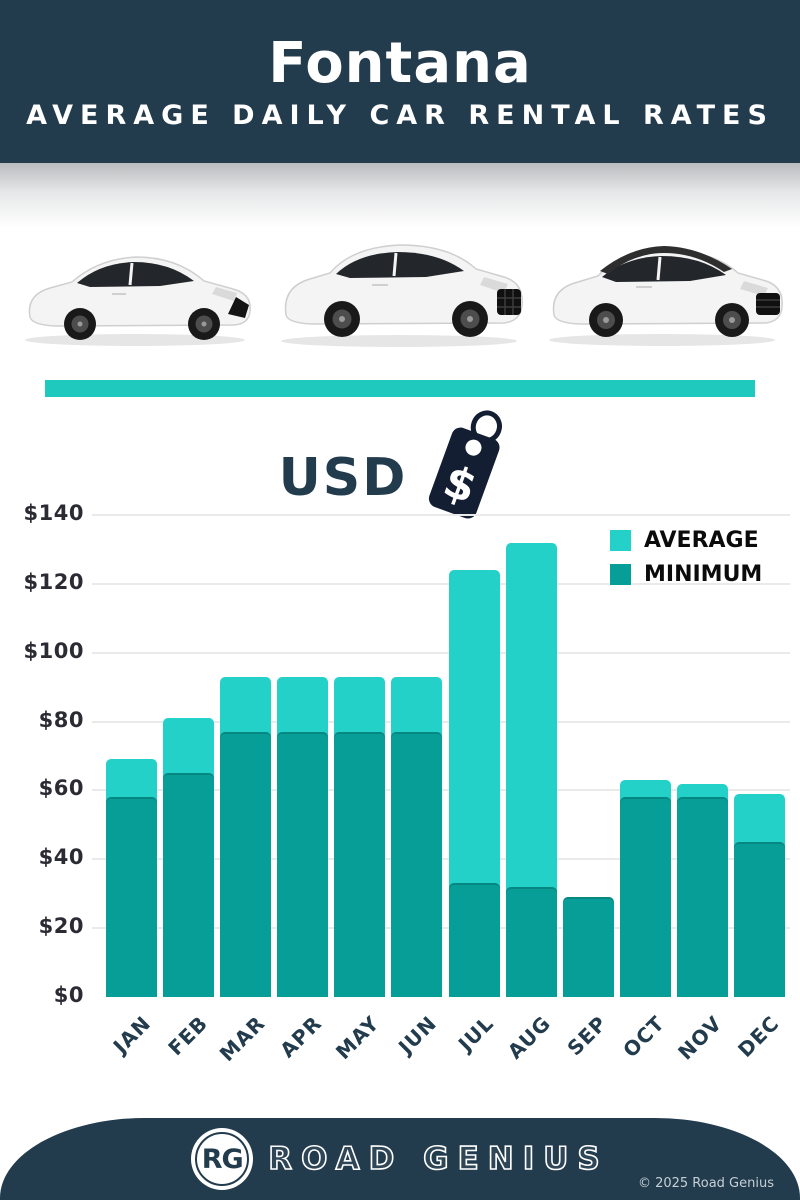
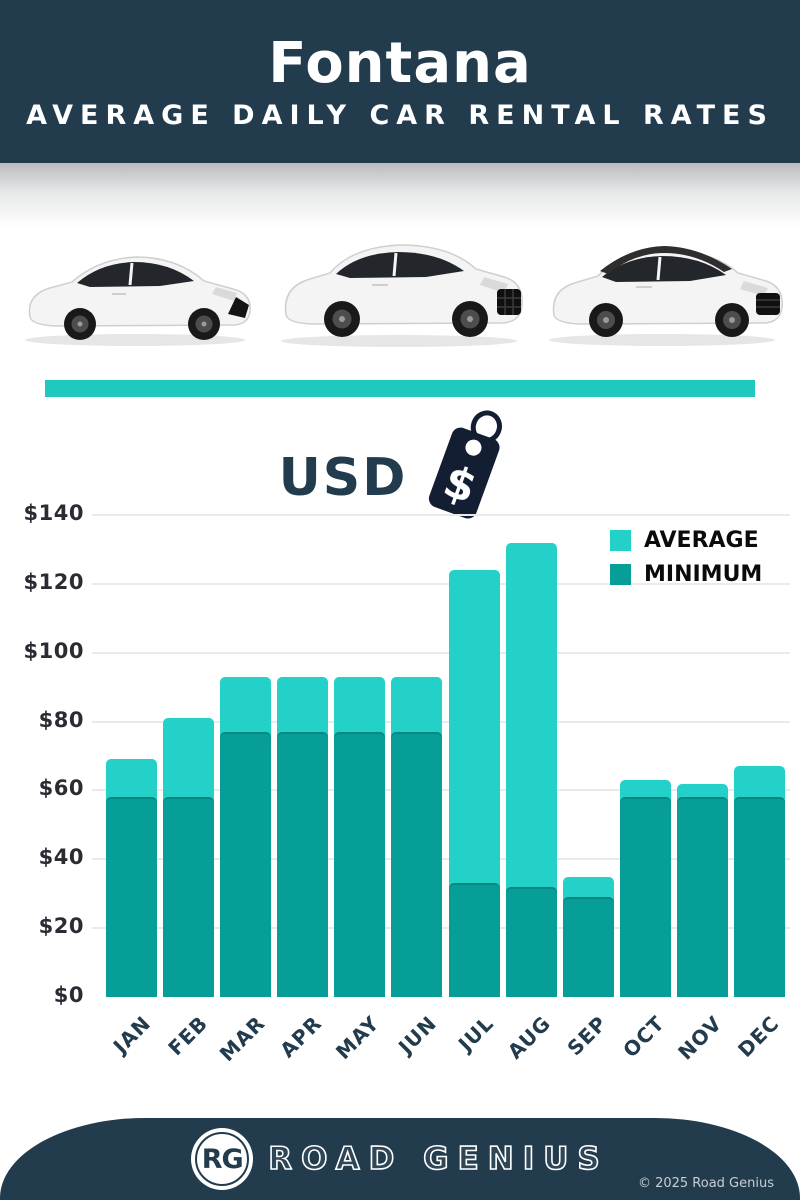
MINIMUM/FEB: $65 -> $58
AVERAGE/SEP: $10 -> $35
AVERAGE/DEC: $59 -> $67
MINIMUM/DEC: $45 -> $58
